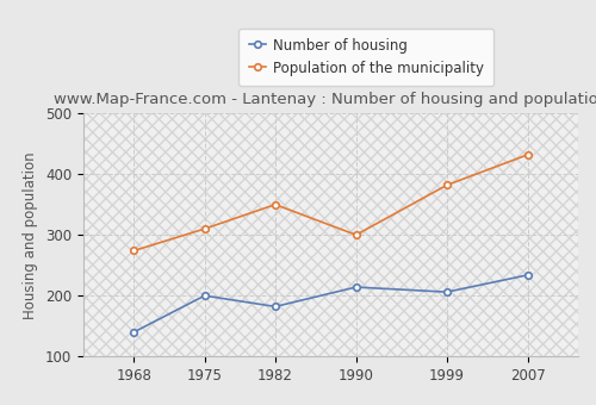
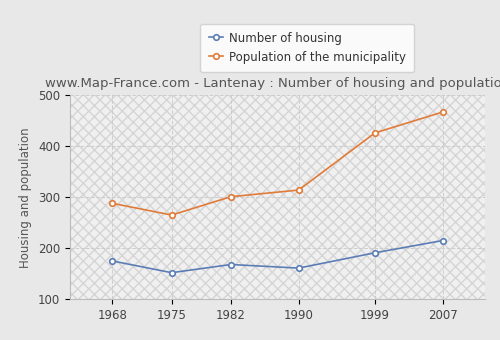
Number of housing/1968: 140 -> 175
Population of the municipality/1968: 274 -> 288
Number of housing/1975: 200 -> 152
Population of the municipality/1975: 310 -> 265
Number of housing/1982: 182 -> 168
Population of the municipality/1982: 350 -> 301
Number of housing/1990: 214 -> 161
Population of the municipality/1990: 300 -> 314
Number of housing/1999: 206 -> 191
Population of the municipality/1999: 382 -> 426
Number of housing/2007: 234 -> 215
Population of the municipality/2007: 432 -> 467
